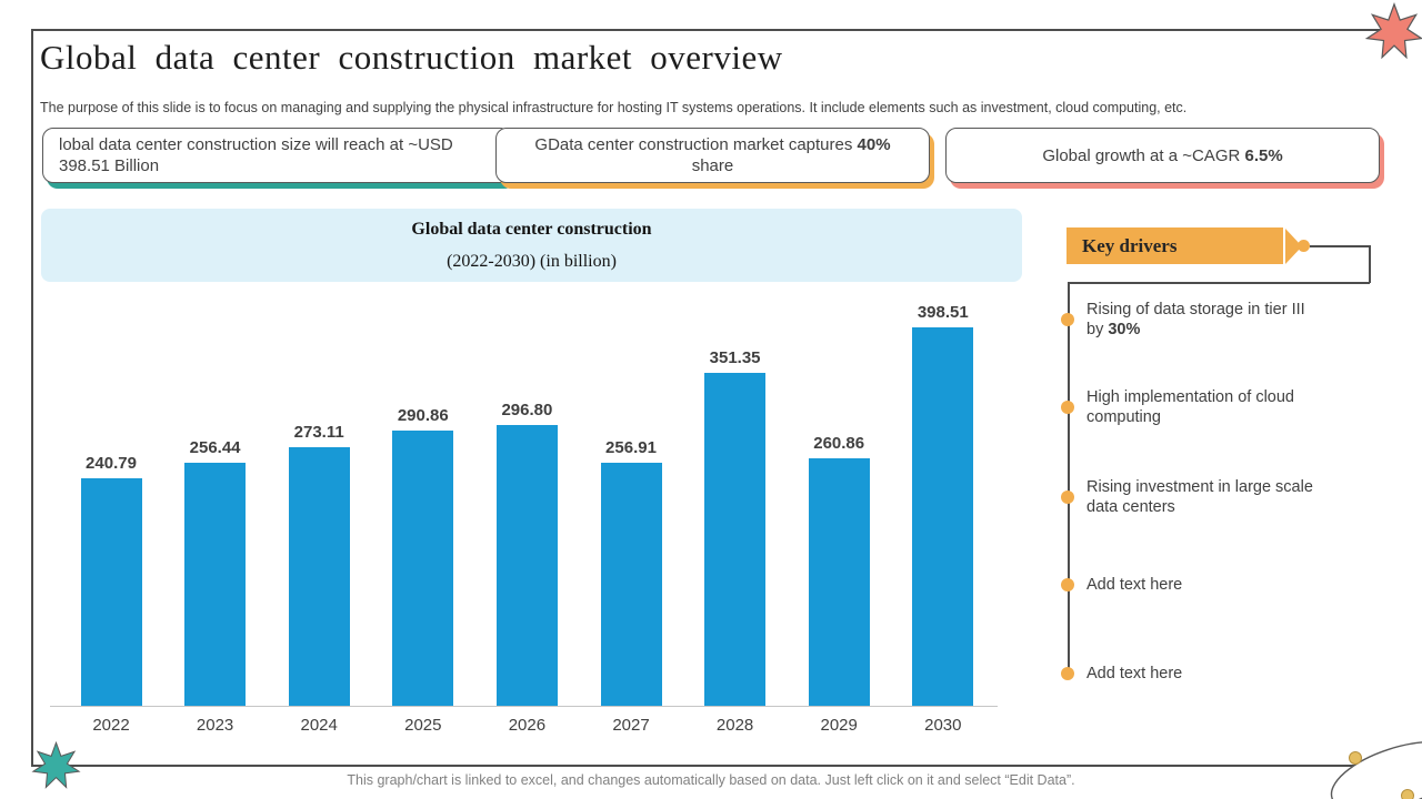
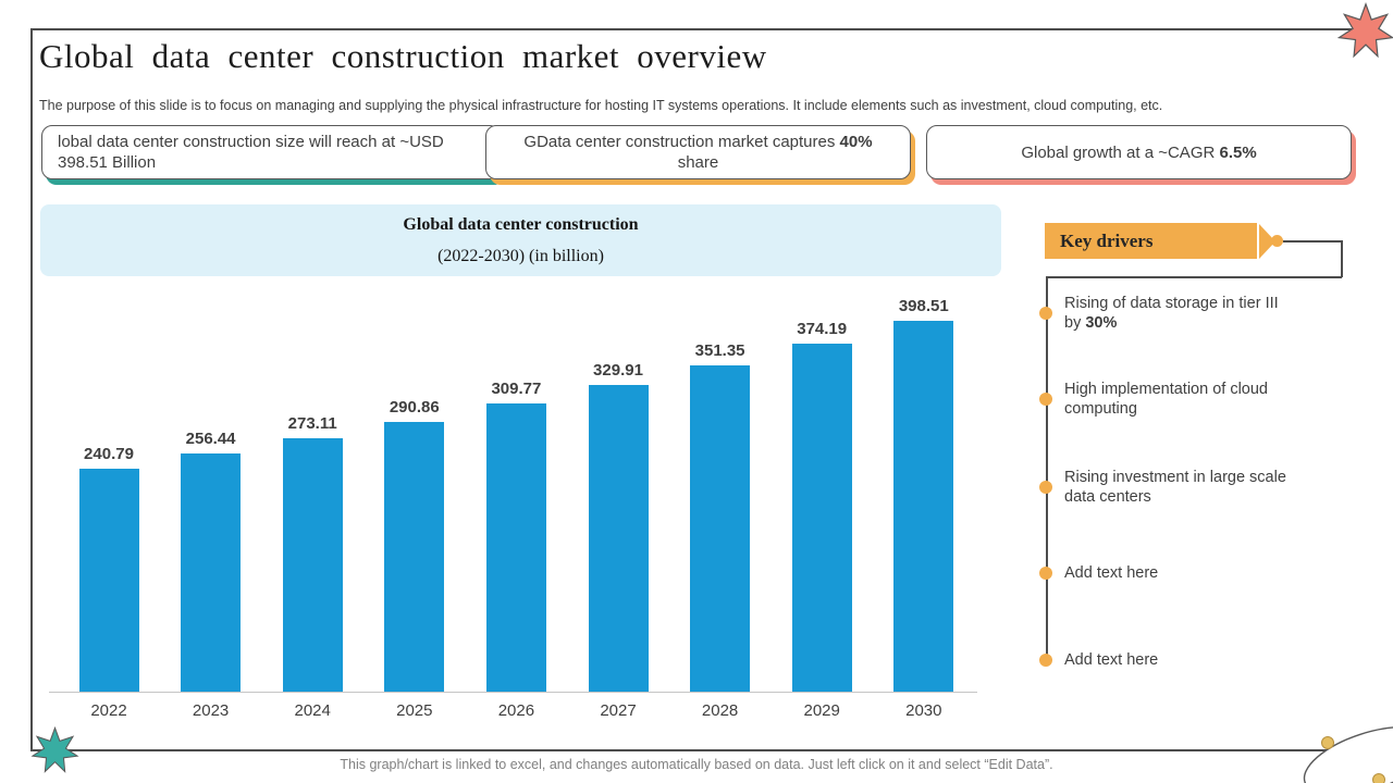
2026: 296.80 -> 309.77
2027: 256.91 -> 329.91
2029: 260.86 -> 374.19
